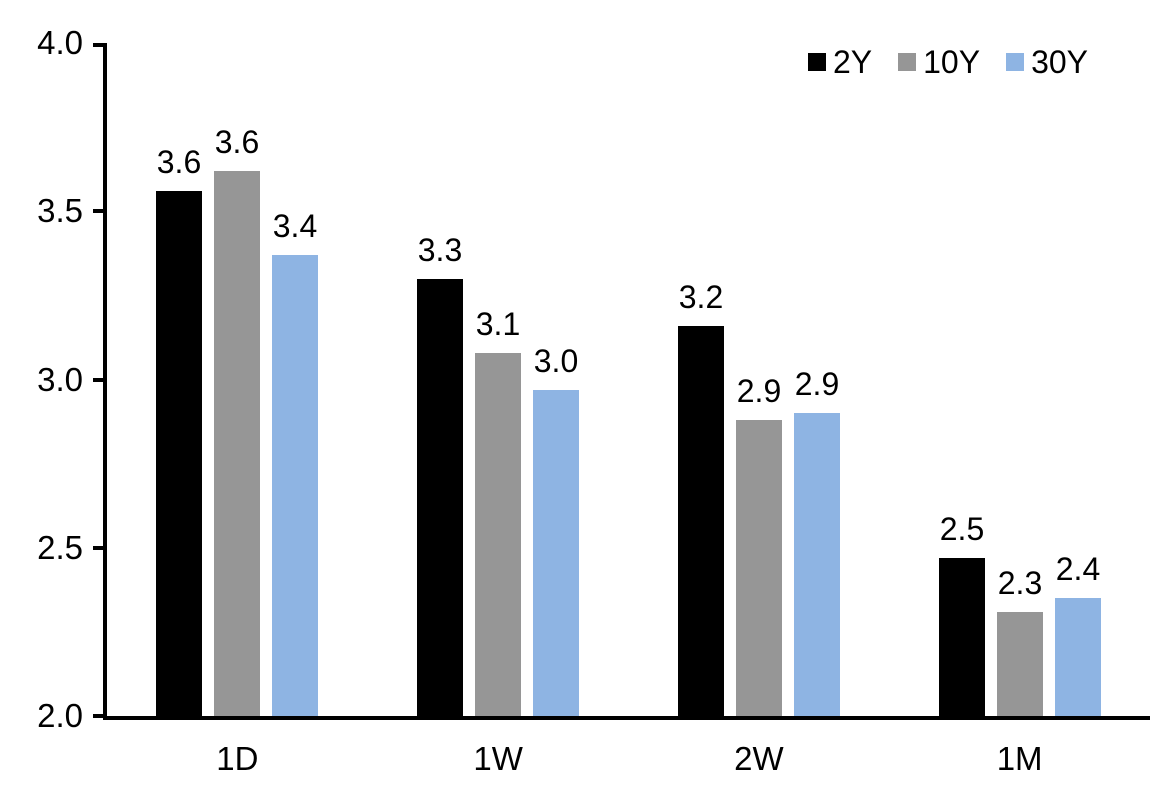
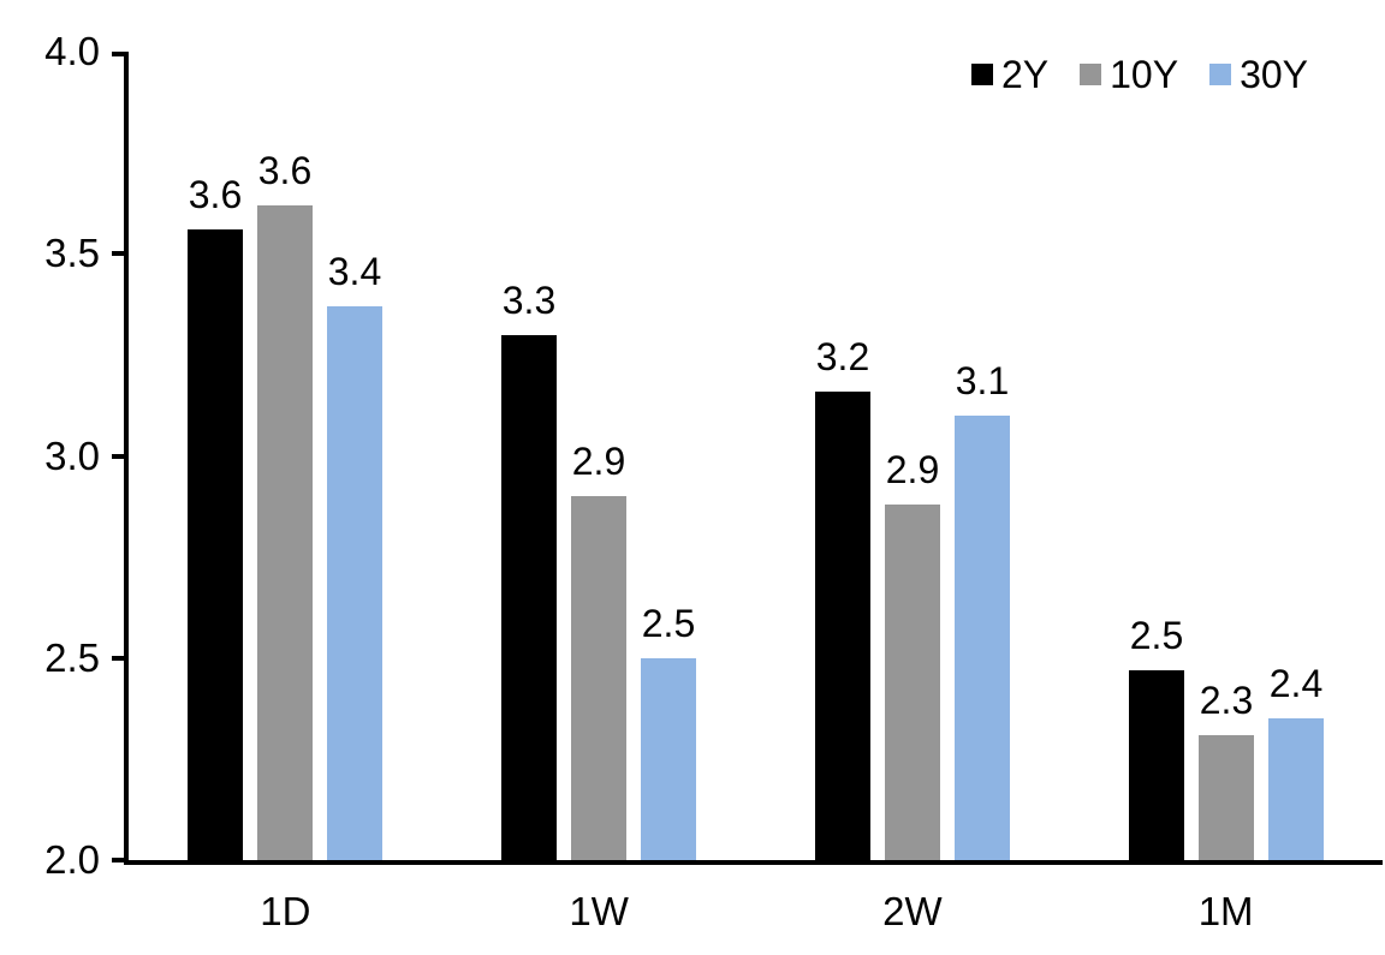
10Y/1W: 3.1 -> 2.9
30Y/1W: 3.0 -> 2.5
30Y/2W: 2.9 -> 3.1
